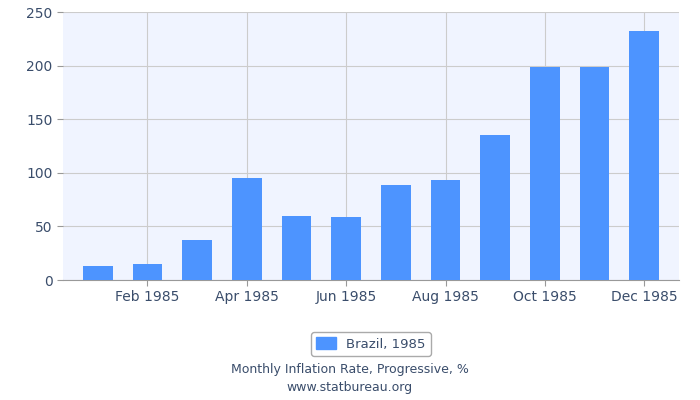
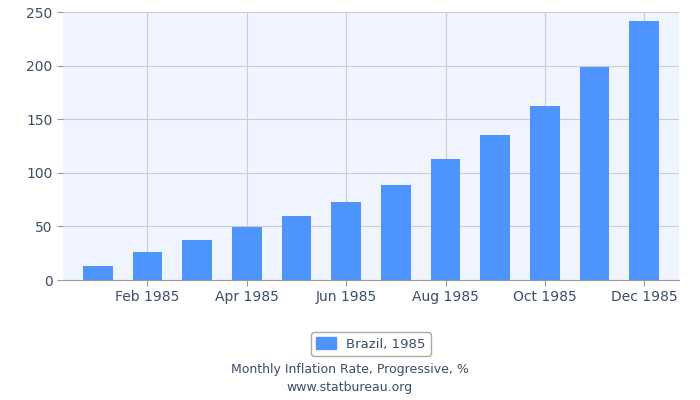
Feb 1985: 15 -> 26
Apr 1985: 95 -> 49
Jun 1985: 59 -> 73
Aug 1985: 93 -> 113
Oct 1985: 199 -> 162
Dec 1985: 232 -> 242
